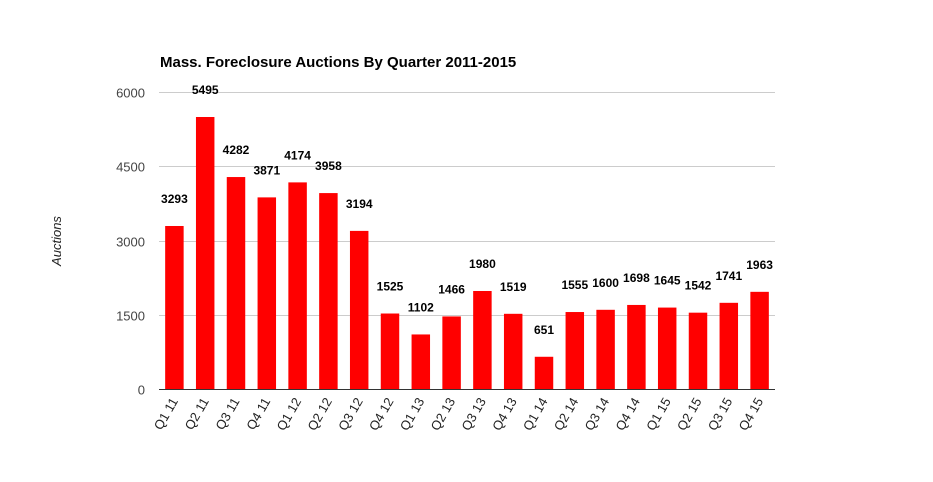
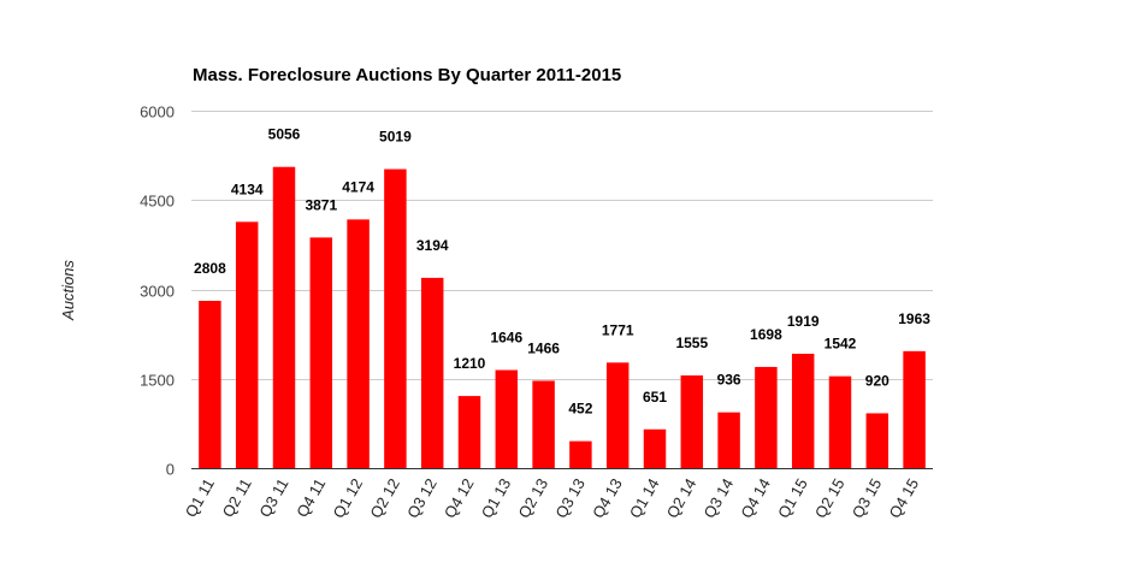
Q1 11: 3293 -> 2808
Q2 11: 5495 -> 4134
Q3 11: 4282 -> 5056
Q2 12: 3958 -> 5019
Q4 12: 1525 -> 1210
Q1 13: 1102 -> 1646
Q3 13: 1980 -> 452
Q4 13: 1519 -> 1771
Q3 14: 1600 -> 936
Q1 15: 1645 -> 1919
Q3 15: 1741 -> 920
